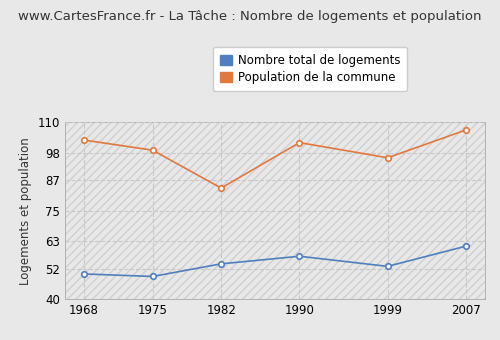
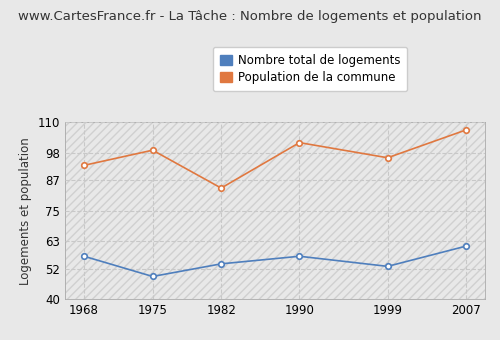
Nombre total de logements/1968: 50 -> 57
Population de la commune/1968: 103 -> 93
